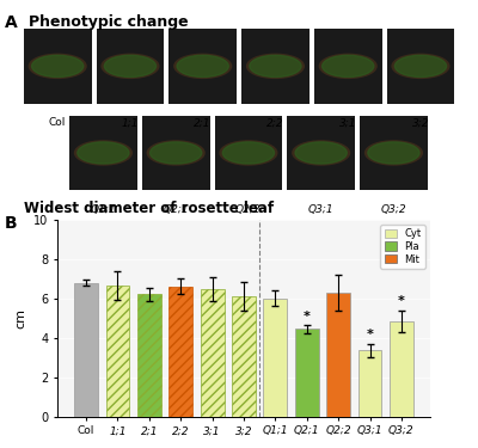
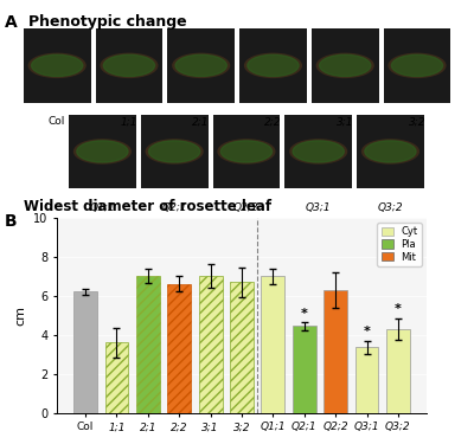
Col: 6.8 -> 6.2
1;1: 6.7 -> 3.6
2;1: 6.2 -> 7.0
3;1: 6.5 -> 7.0
3;2: 6.1 -> 6.7
Q1;1: 6.0 -> 7.0
Q3;2: 4.8 -> 4.3
